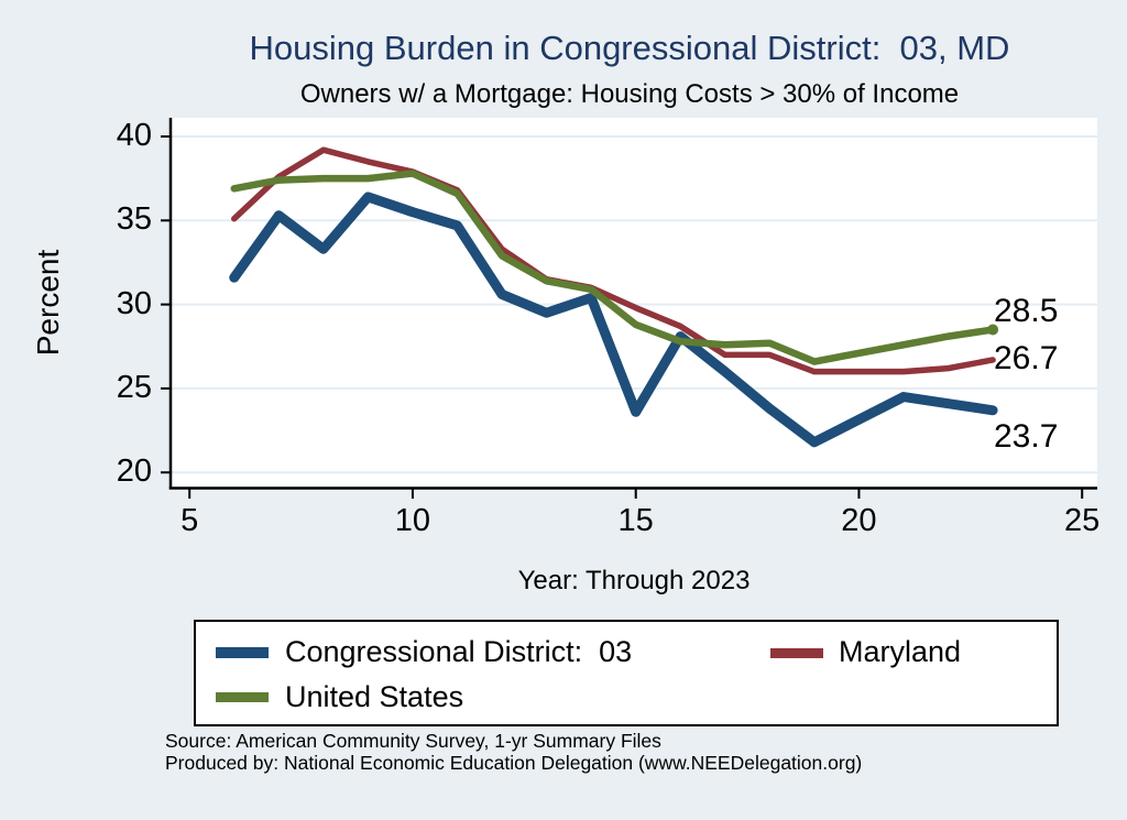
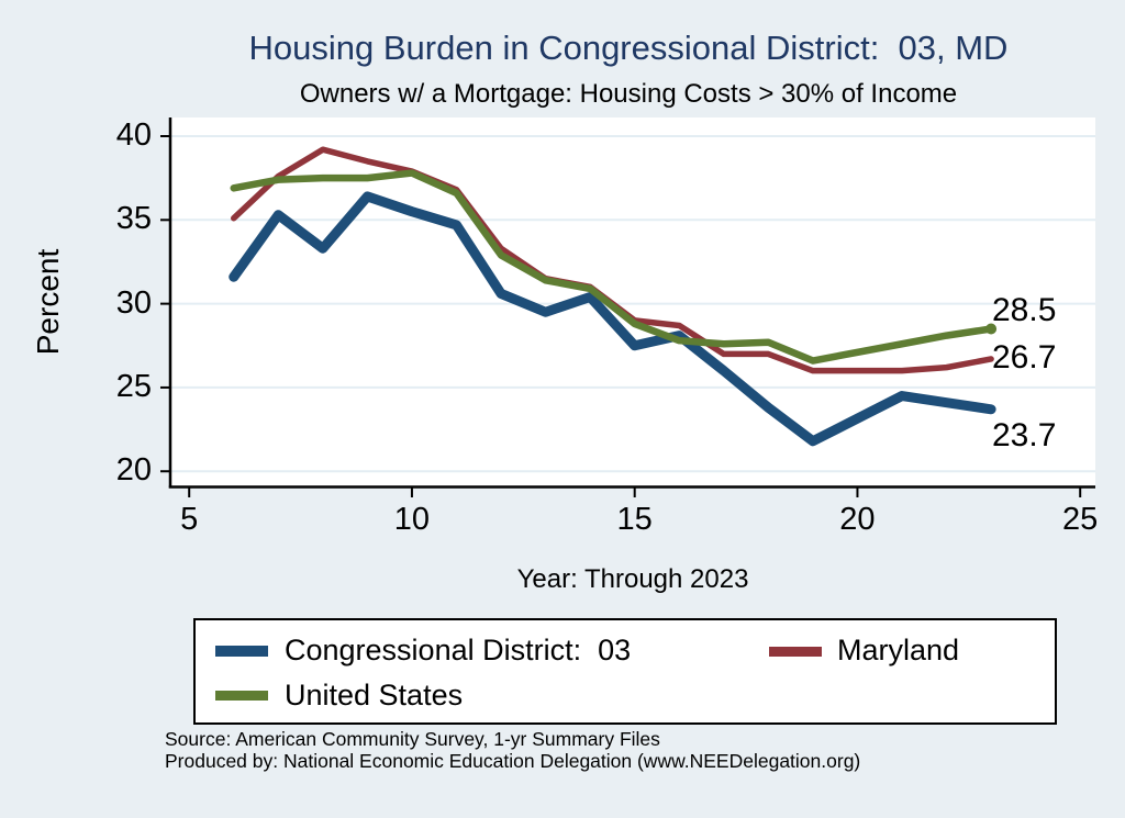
Congressional District: 03/15: 23.6 -> 27.5
Maryland/15: 29.8 -> 29.0
